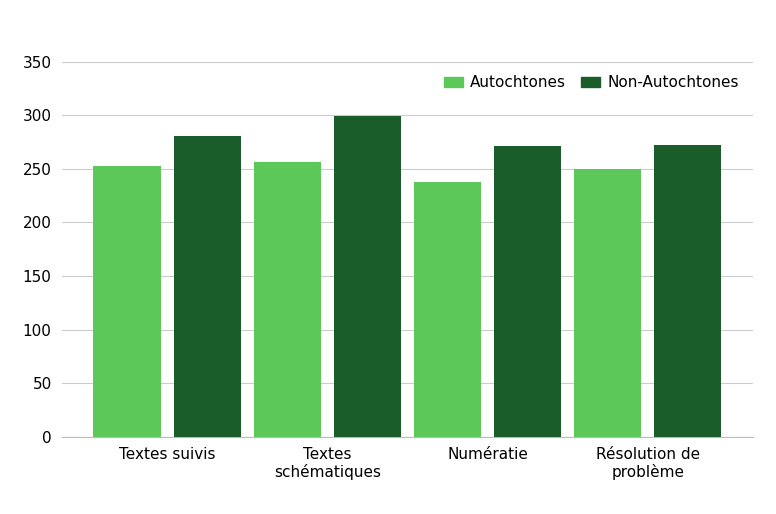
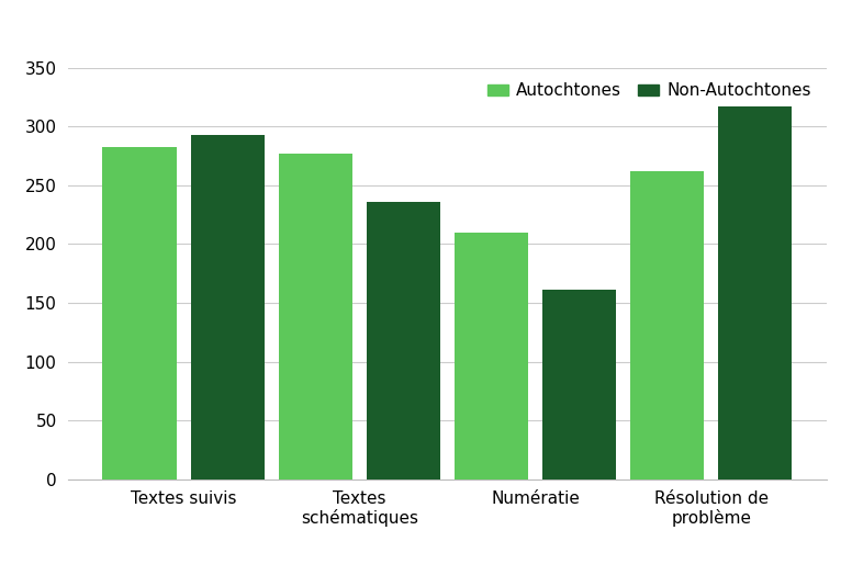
Autochtones/Textes suivis: 253 -> 283
Non-Autochtones/Textes suivis: 281 -> 293
Autochtones/Textes schématiques: 256 -> 277
Non-Autochtones/Textes schématiques: 299 -> 236
Autochtones/Numératie: 238 -> 210
Non-Autochtones/Numératie: 271 -> 161
Autochtones/Résolution de problème: 250 -> 262
Non-Autochtones/Résolution de problème: 272 -> 317
